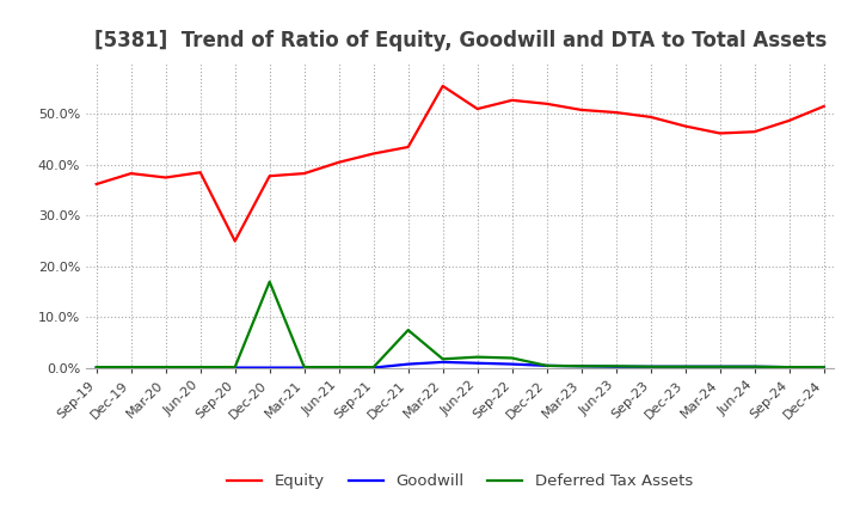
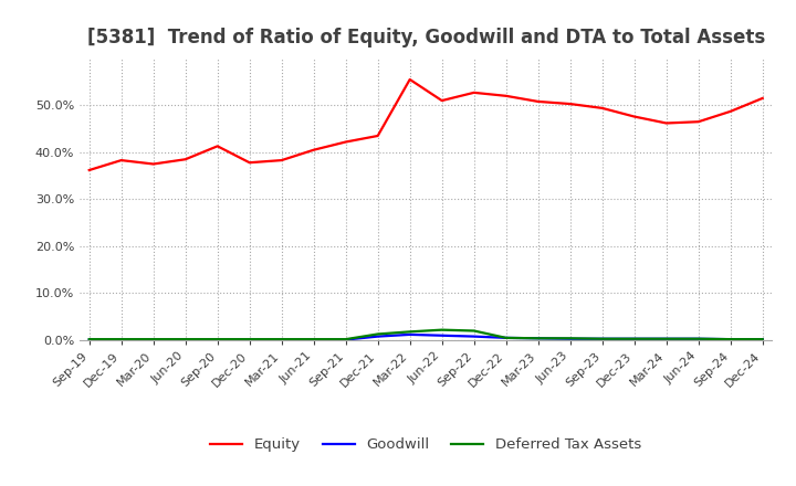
Equity/Sep-20: 25.0% -> 41.3%
Deferred Tax Assets/Dec-20: 17.0% -> 0.2%
Deferred Tax Assets/Dec-21: 7.5% -> 1.3%
